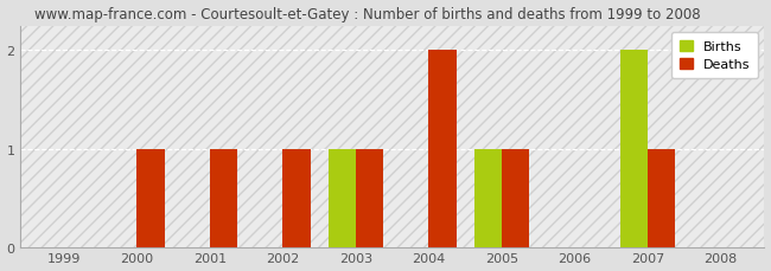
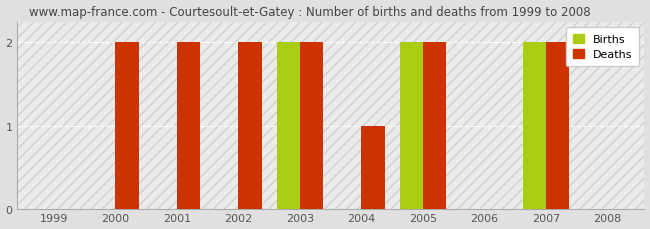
Deaths/2000: 1 -> 2
Deaths/2001: 1 -> 2
Deaths/2002: 1 -> 2
Births/2003: 1 -> 2
Deaths/2003: 1 -> 2
Deaths/2004: 2 -> 1
Births/2005: 1 -> 2
Deaths/2005: 1 -> 2
Deaths/2007: 1 -> 2
